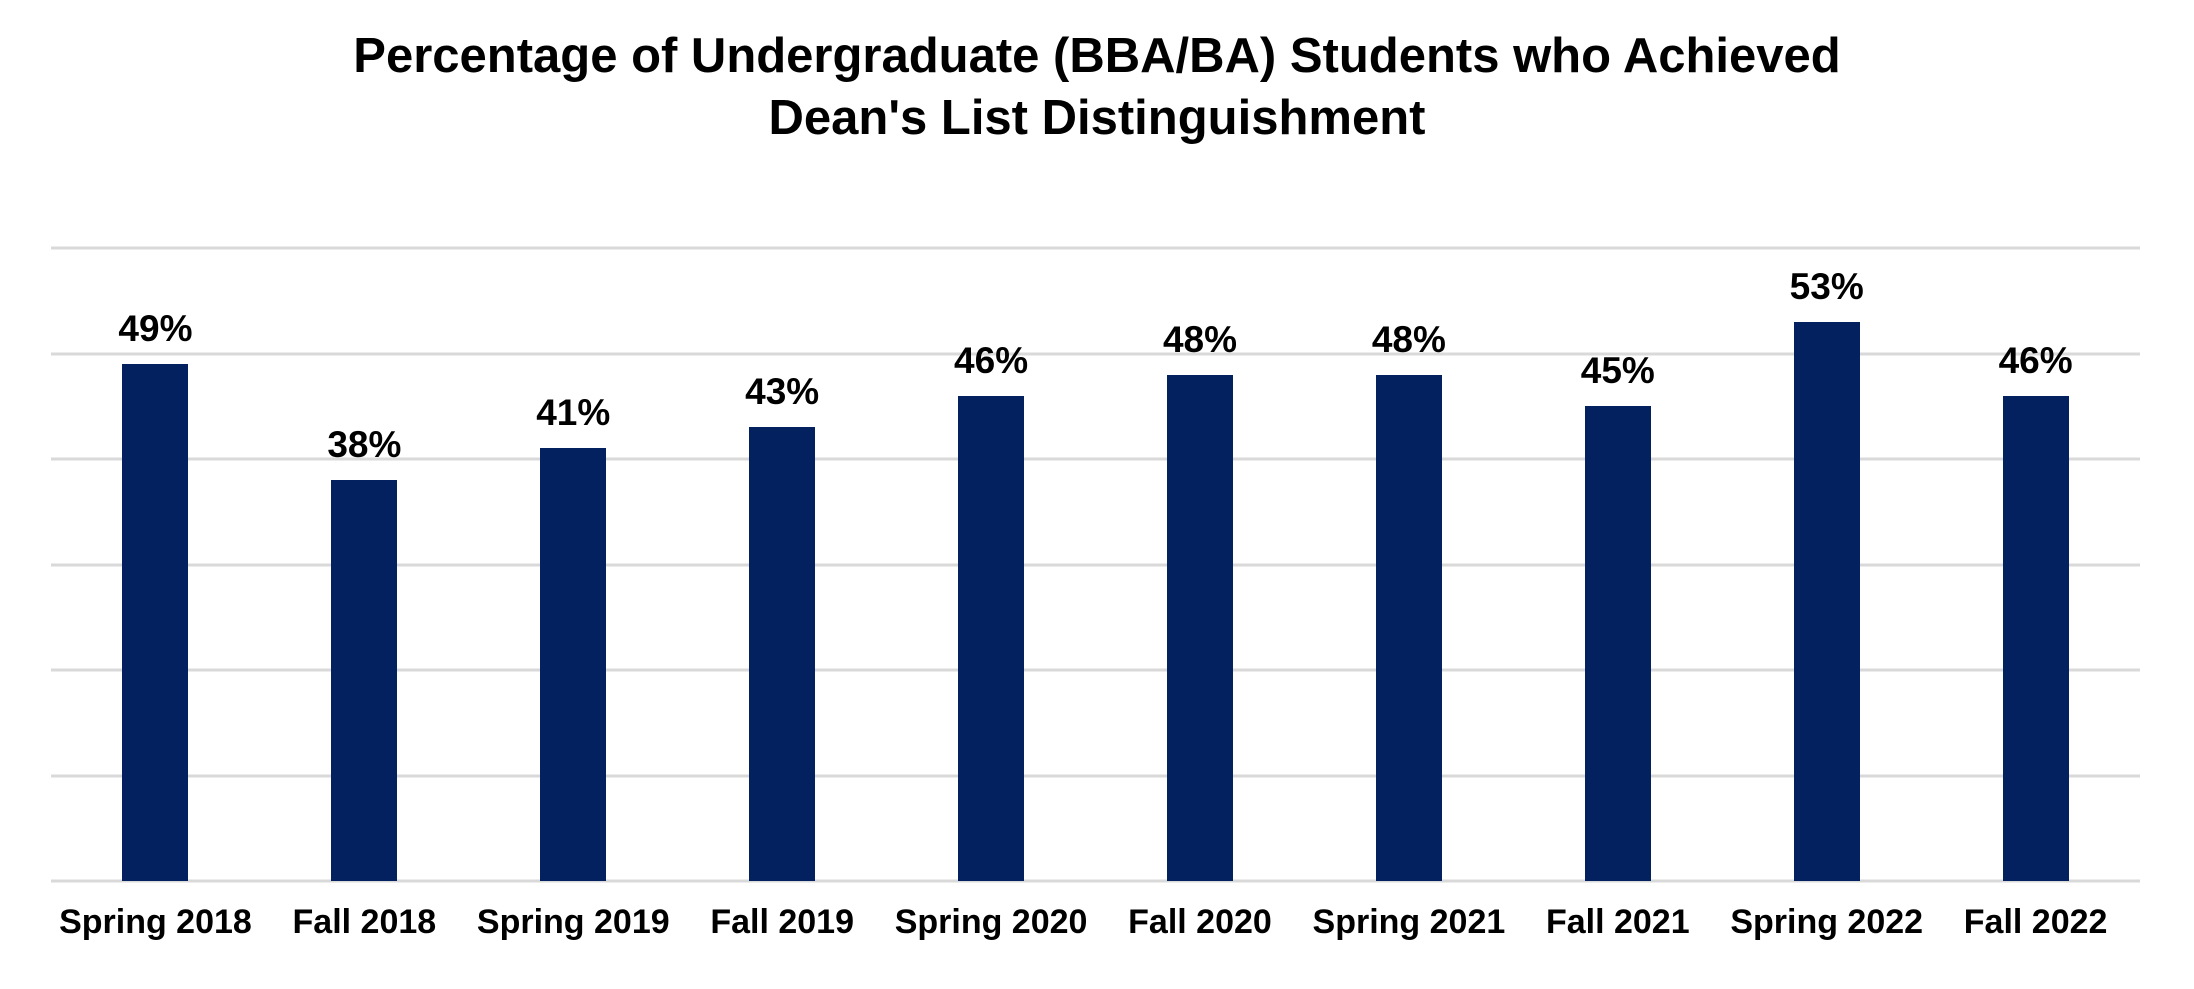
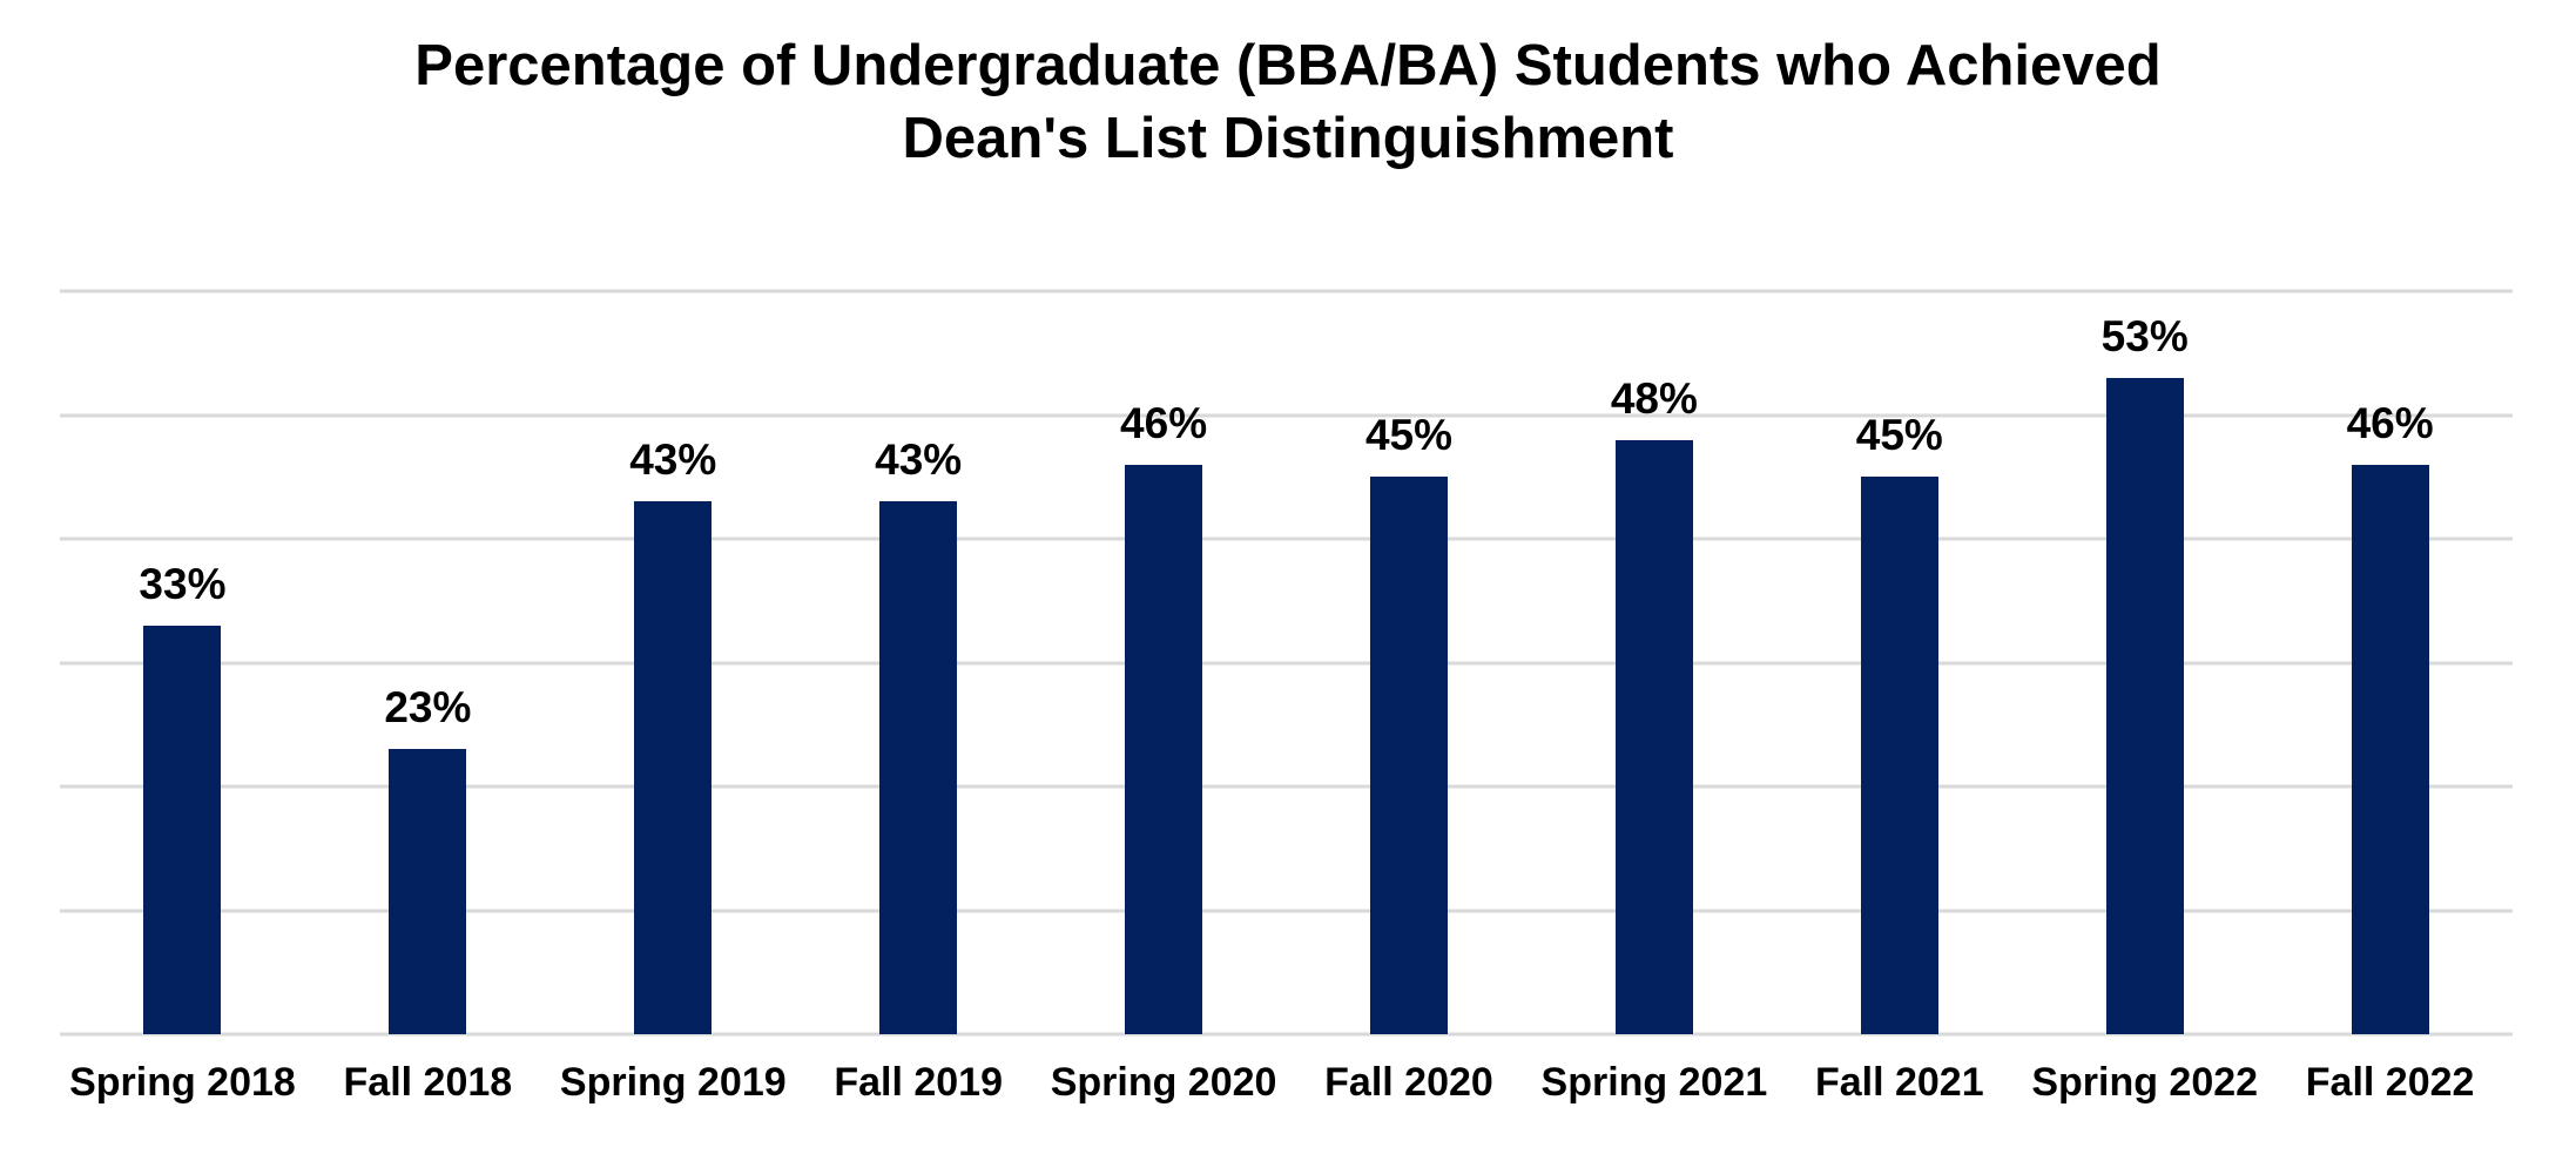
Spring 2018: 49% -> 33%
Fall 2018: 38% -> 23%
Spring 2019: 41% -> 43%
Fall 2020: 48% -> 45%
